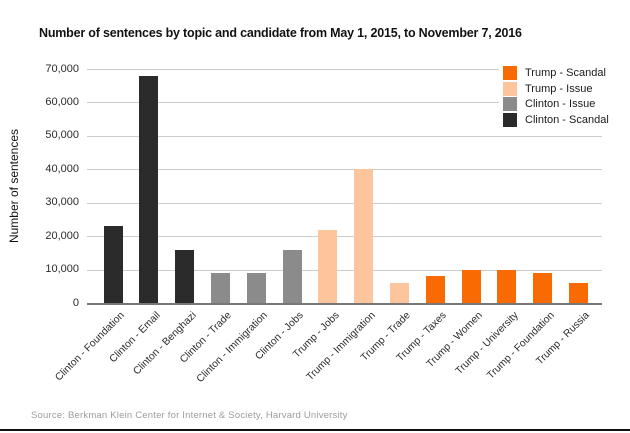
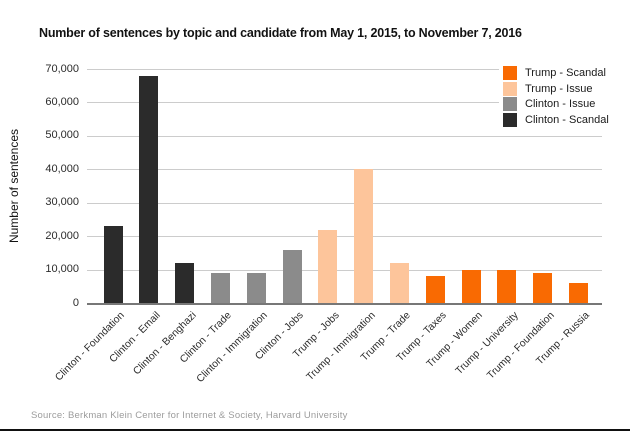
Clinton - Benghazi: 16000 -> 12000
Trump - Trade: 6000 -> 12000
